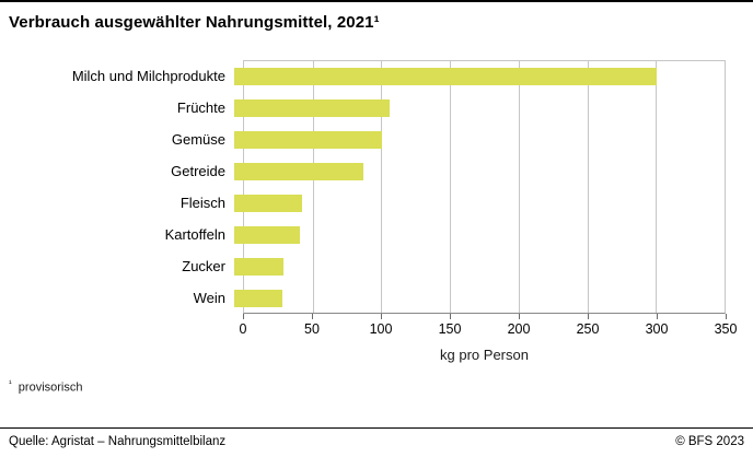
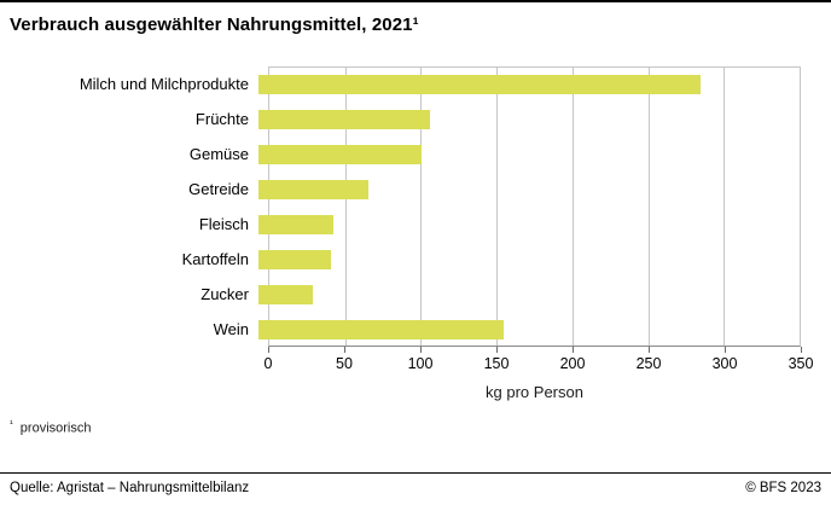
Milch und Milchprodukte: 301 -> 285
Getreide: 92 -> 71
Wein: 34 -> 158
